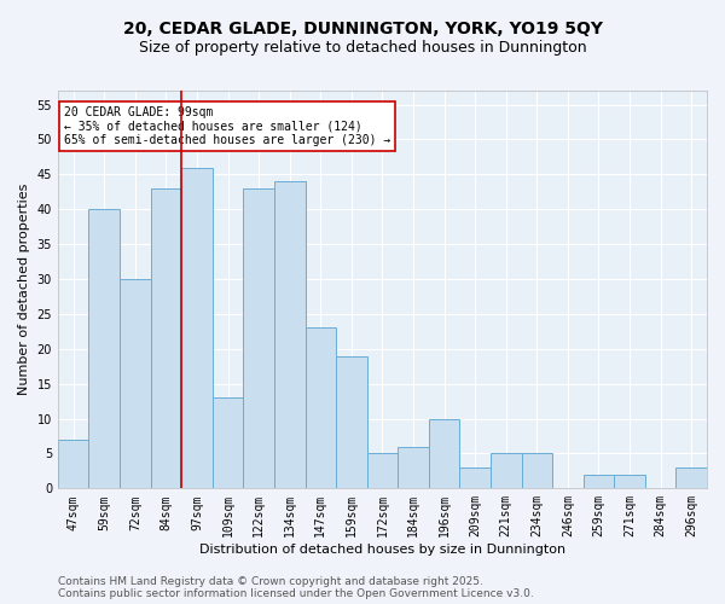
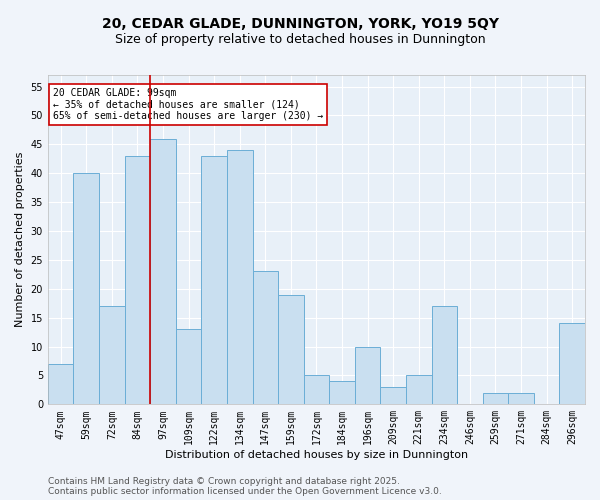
72sqm: 30 -> 17
184sqm: 6 -> 4
234sqm: 5 -> 17
296sqm: 3 -> 14
